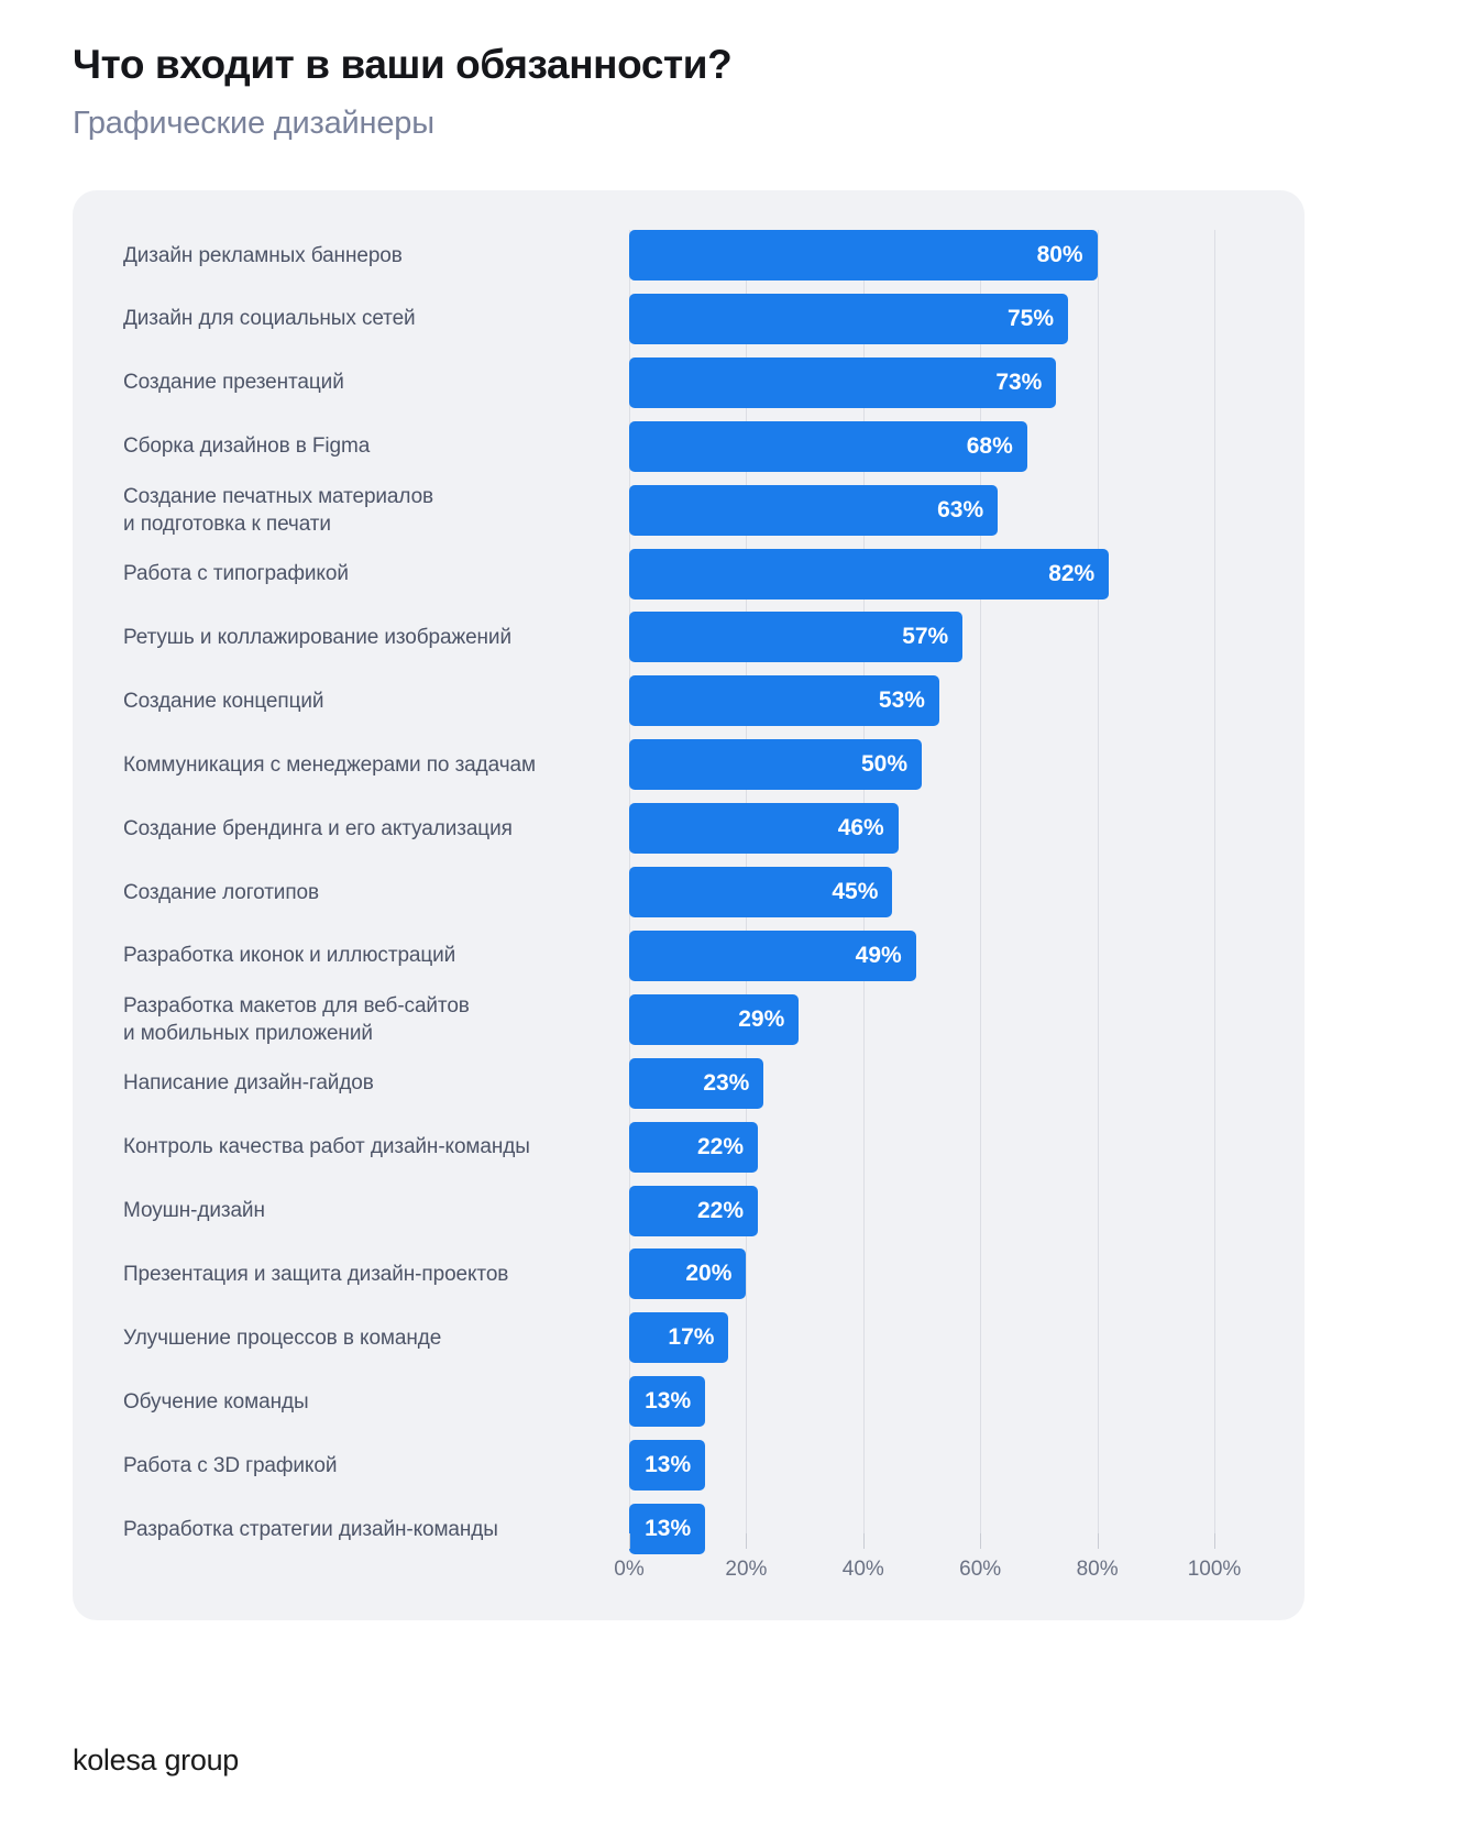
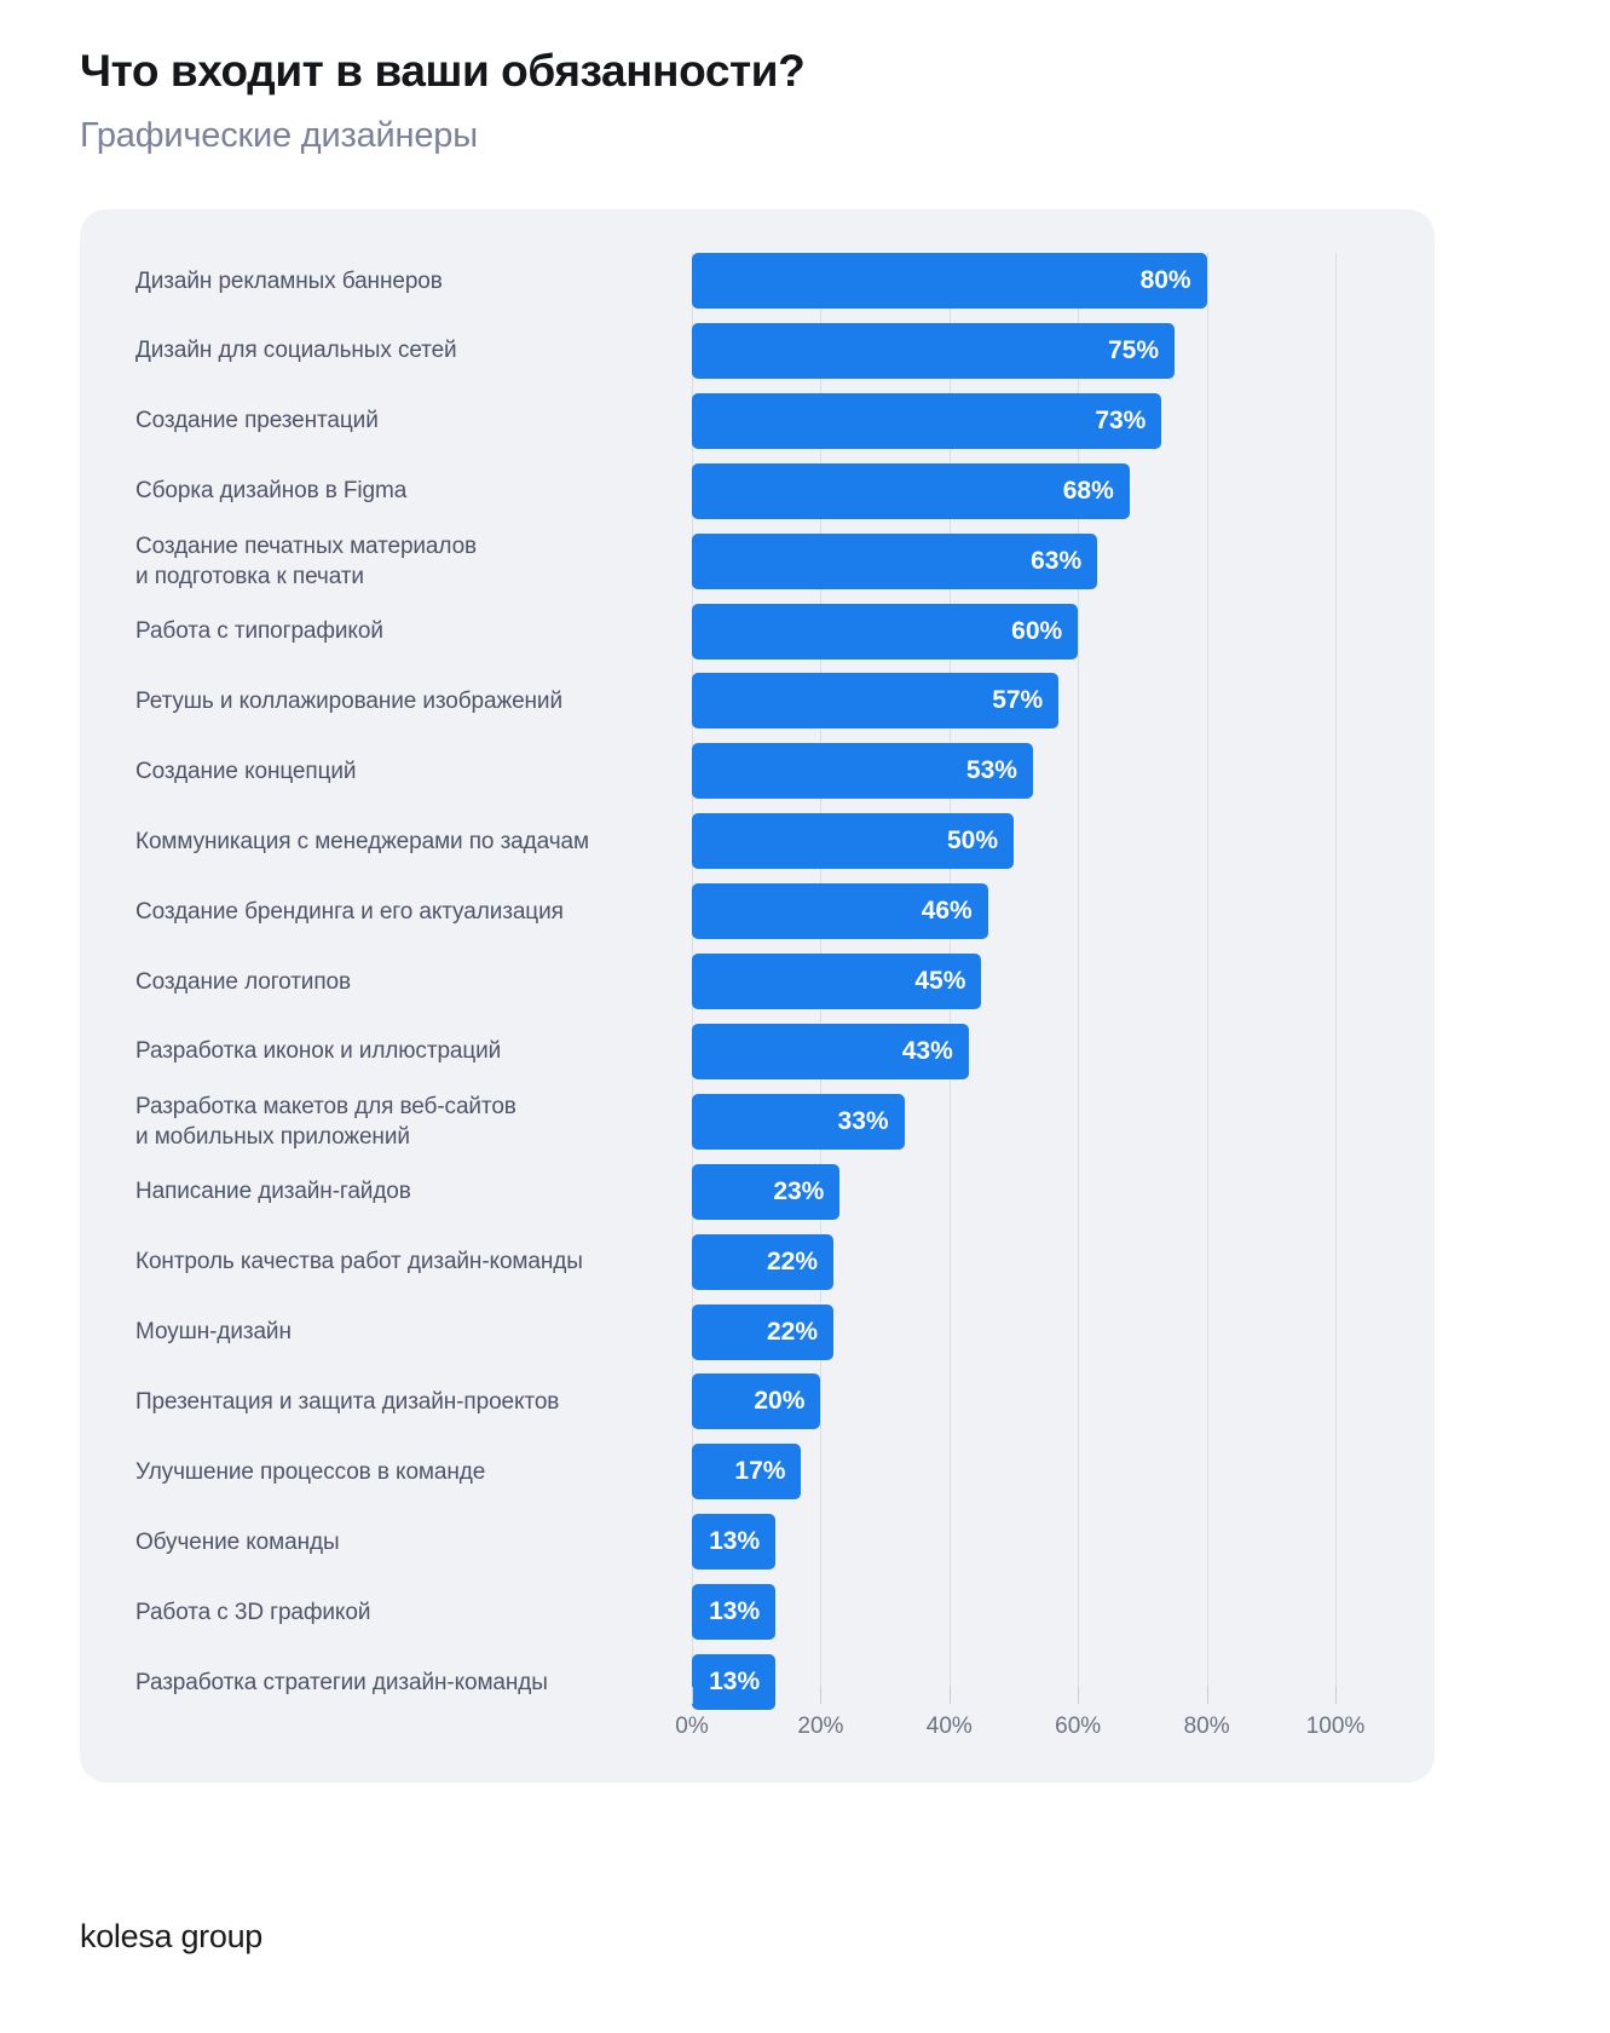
Работа с типографикой: 82% -> 60%
Разработка иконок и иллюстраций: 49% -> 43%
Разработка макетов для веб-сайтов и мобильных приложений: 29% -> 33%
